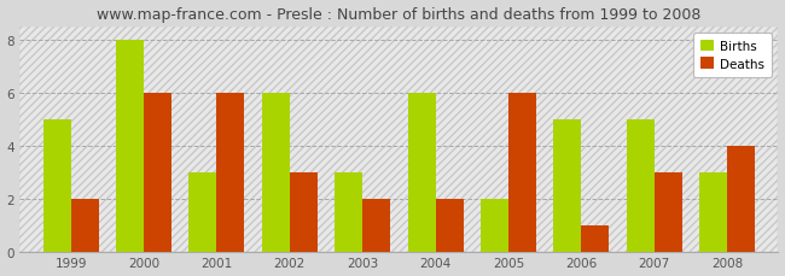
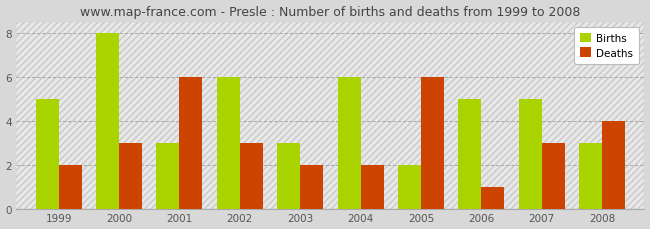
Deaths/2000: 6 -> 3
